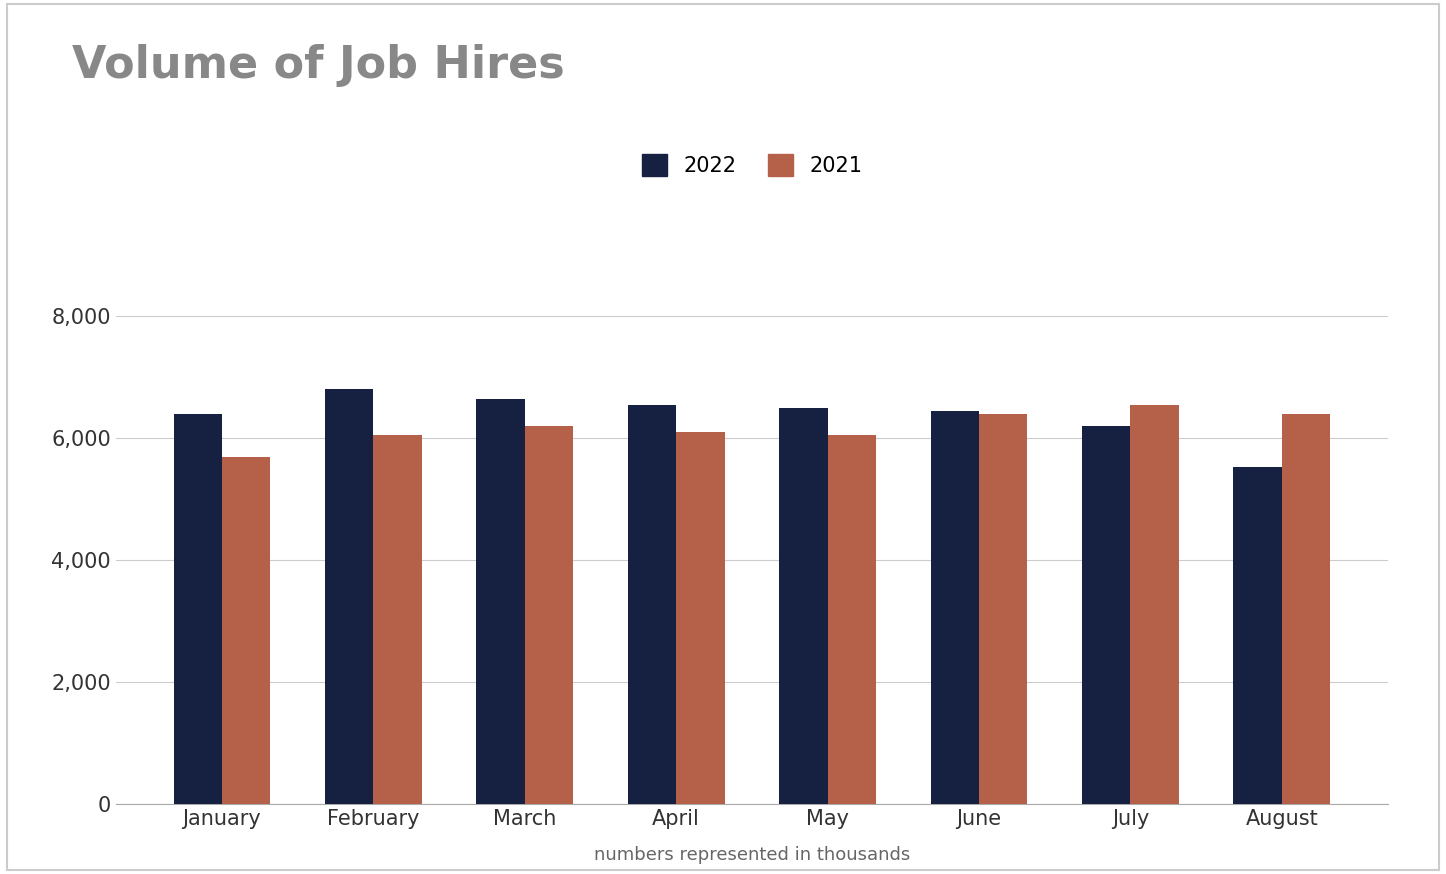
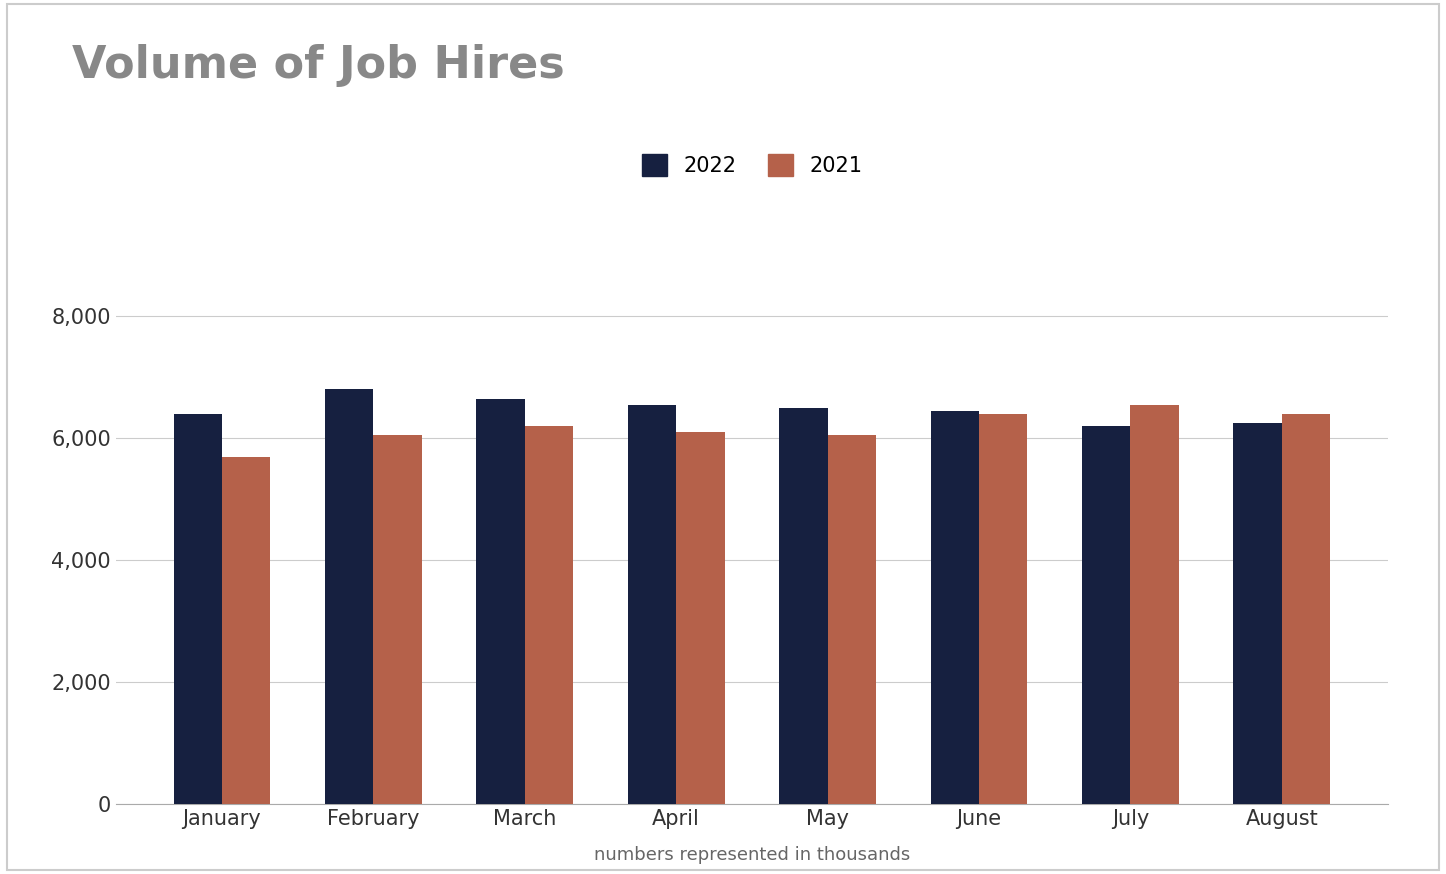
2022/August: 5,520 -> 6,250
